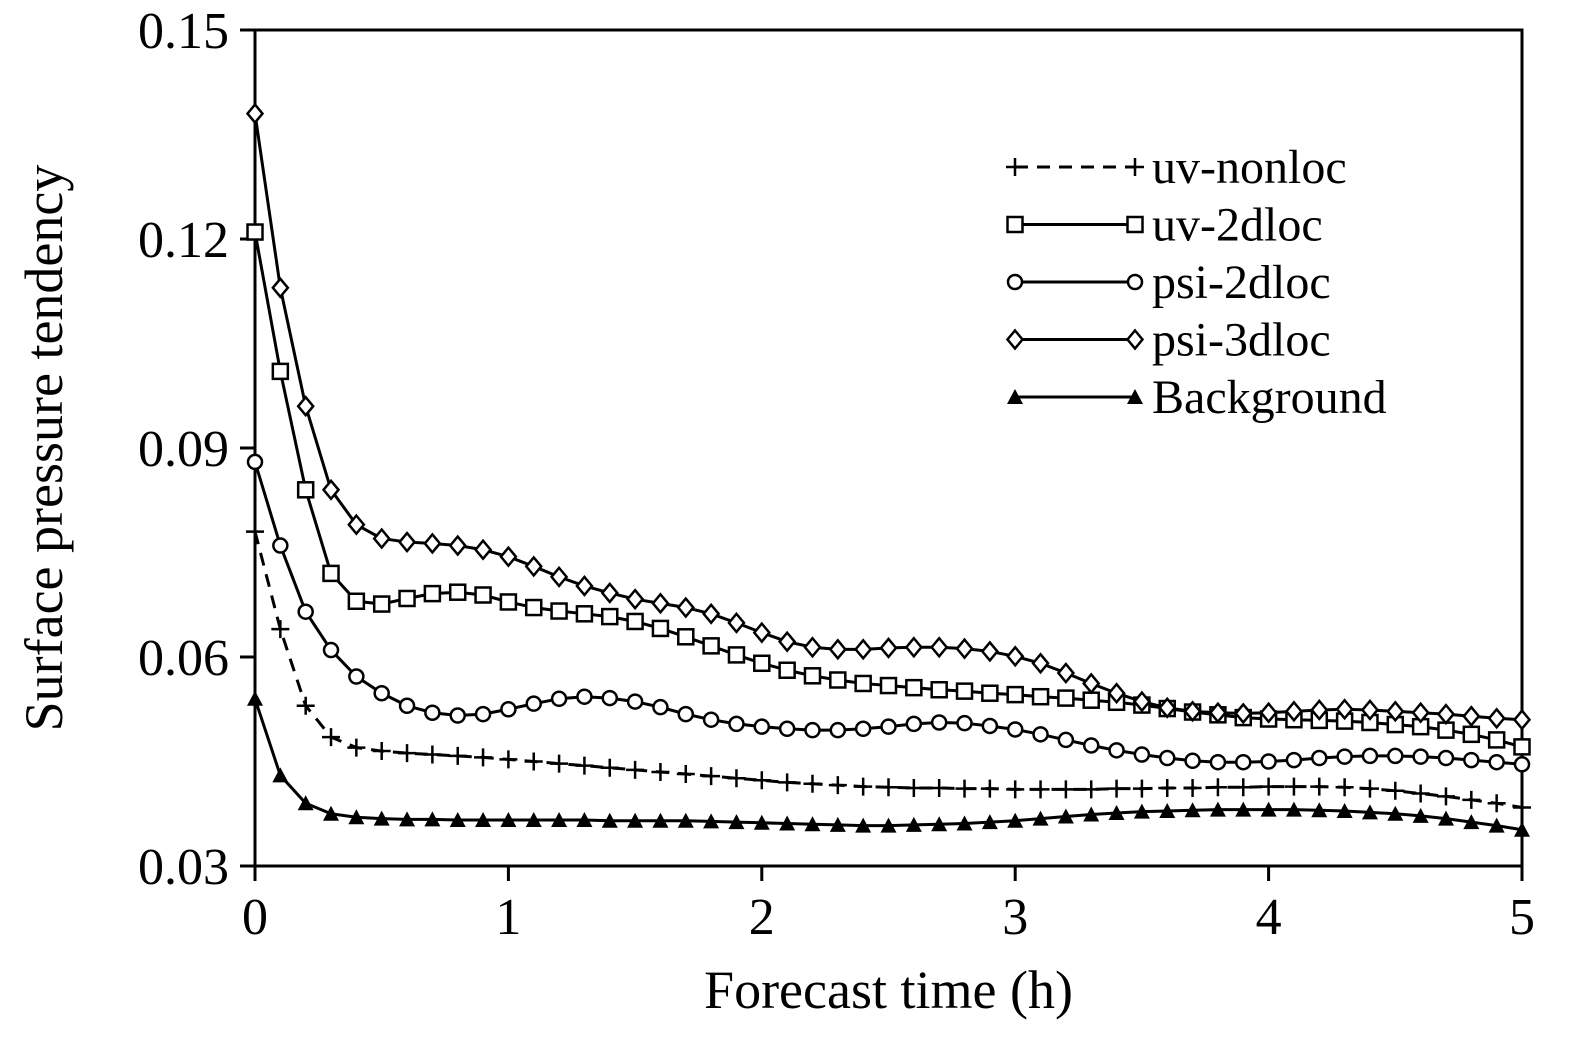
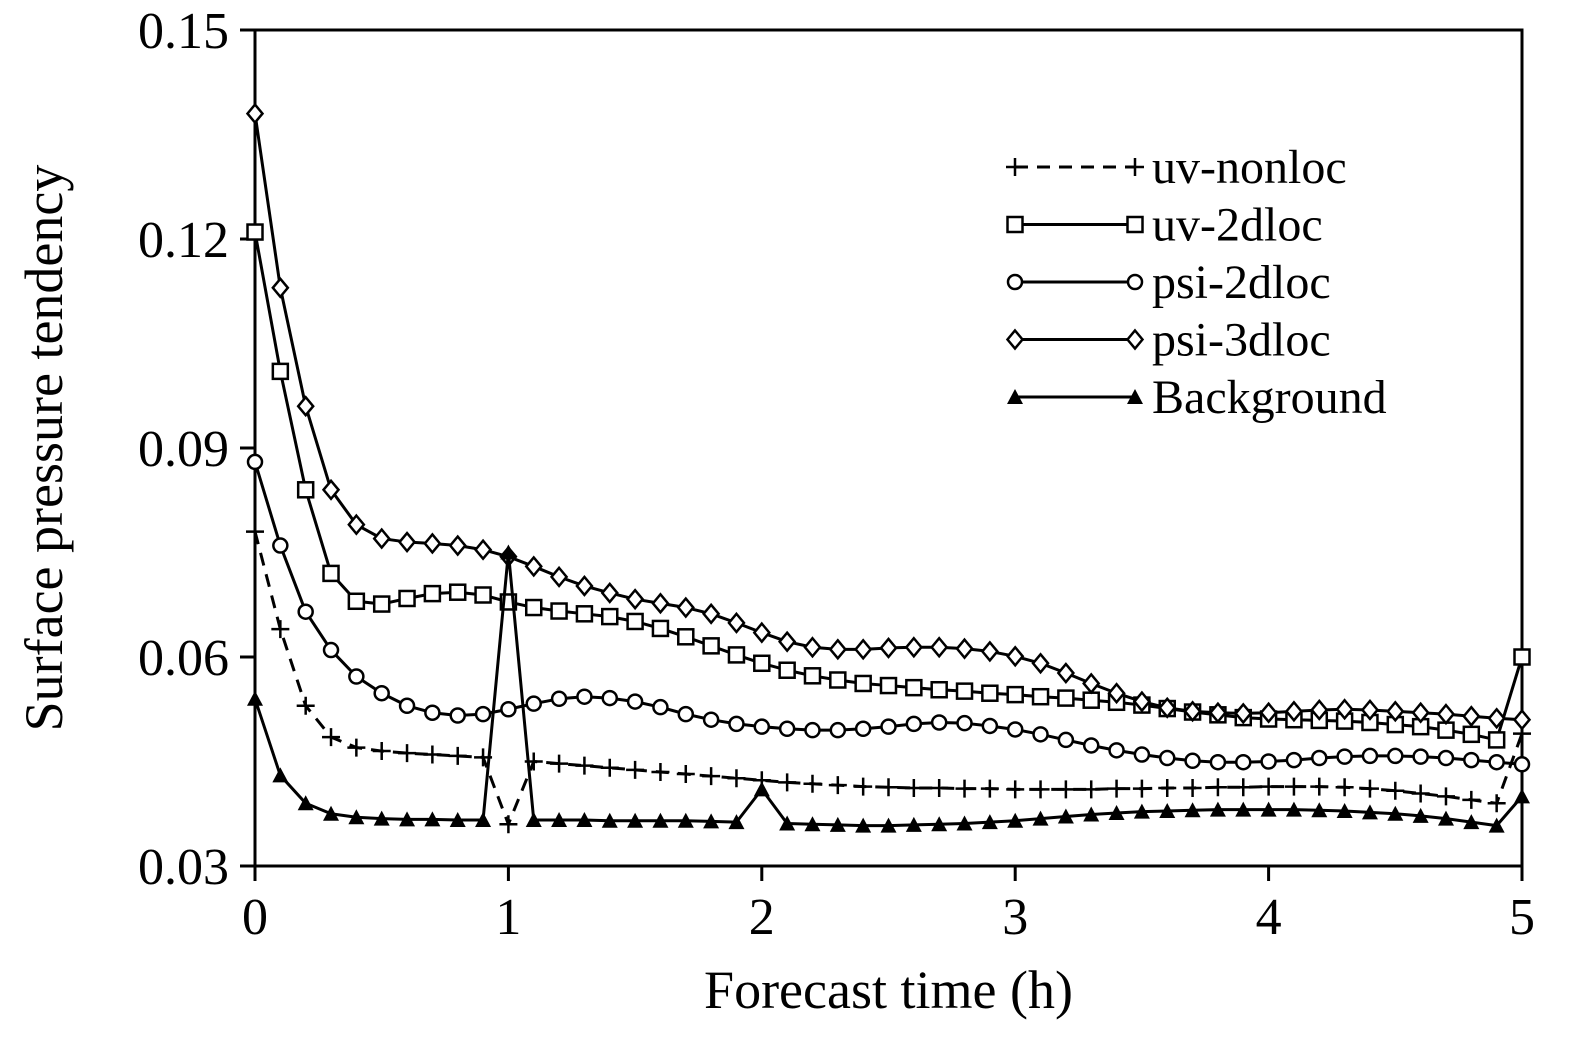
uv-nonloc/1: 0.045 -> 0.036
Background/1: 0.037 -> 0.075
Background/2: 0.036 -> 0.041
uv-nonloc/5: 0.038 -> 0.049
uv-2dloc/5: 0.047 -> 0.060
Background/5: 0.035 -> 0.040
